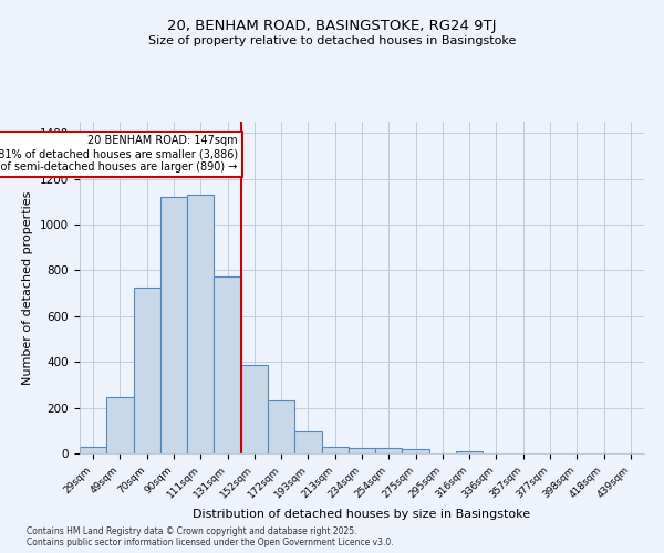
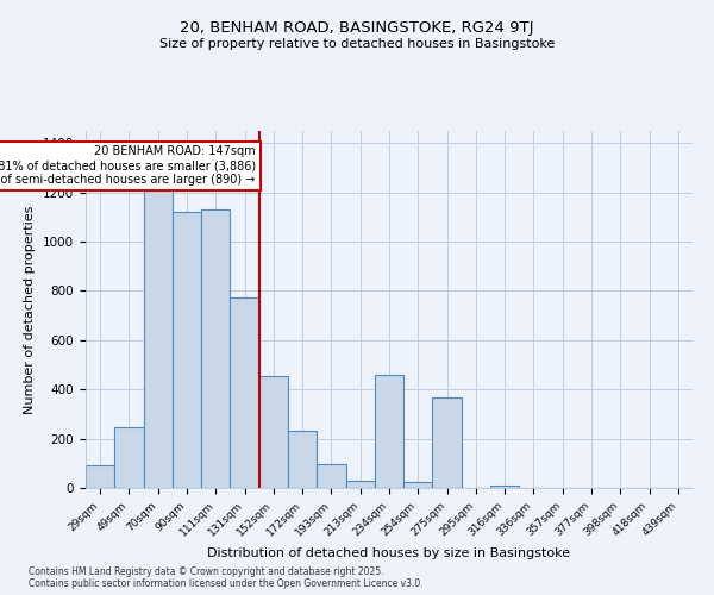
29sqm: 30 -> 90
70sqm: 725 -> 1210
152sqm: 385 -> 455
234sqm: 25 -> 460
275sqm: 18 -> 365
